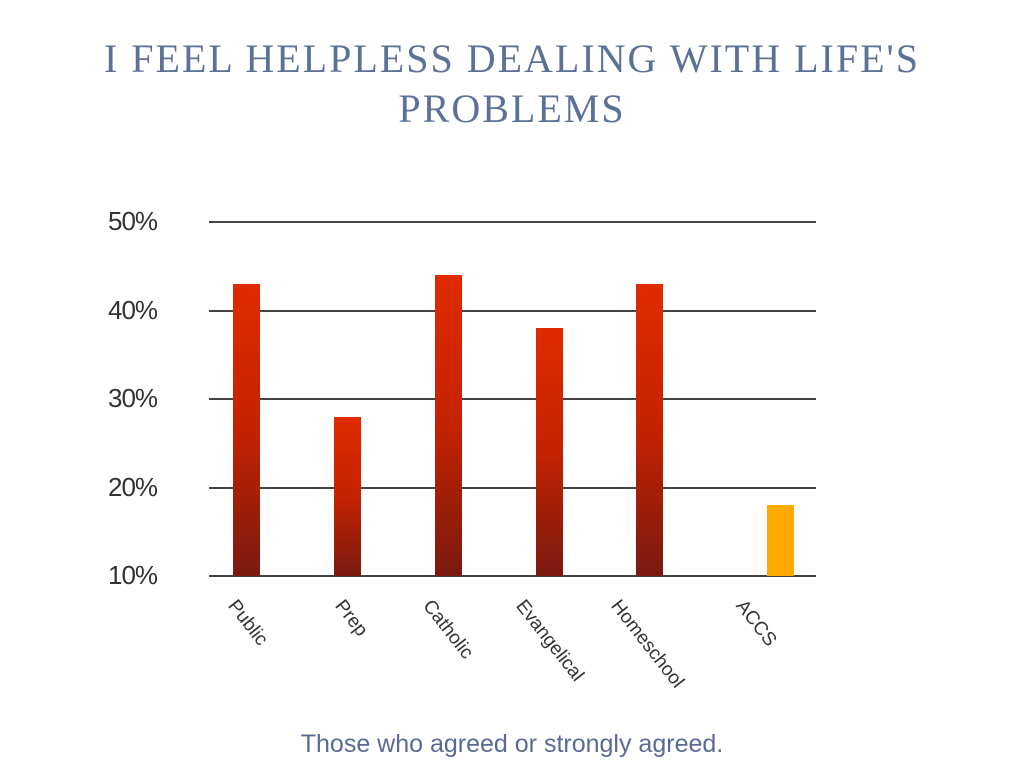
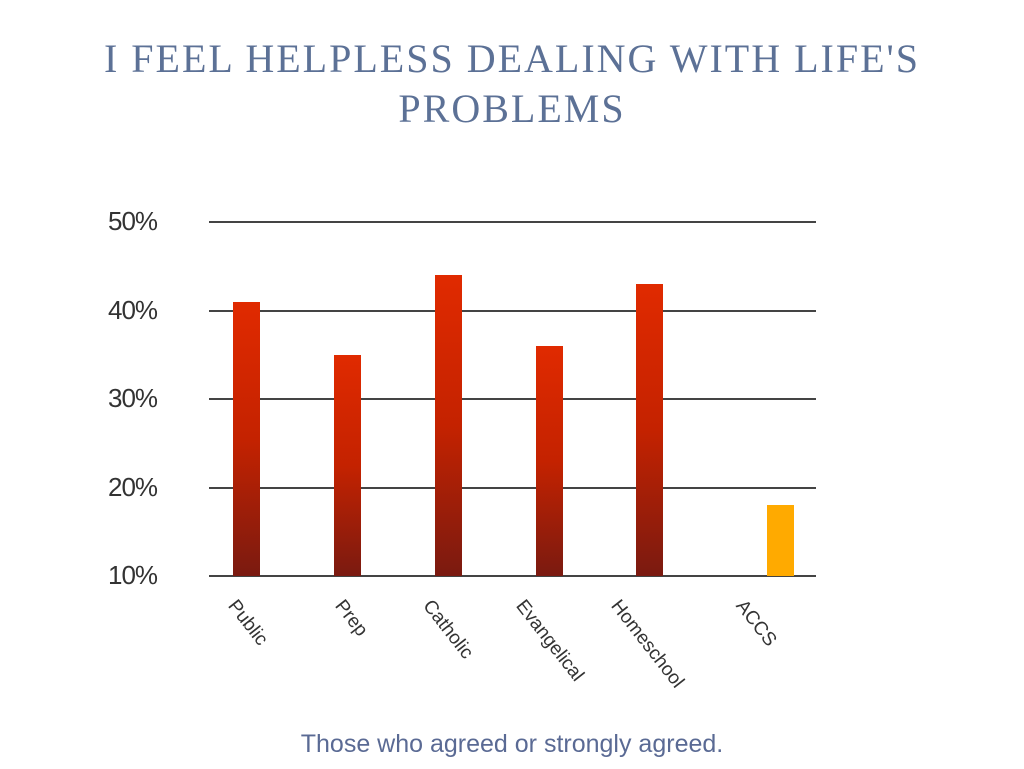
Public: 43% -> 41%
Prep: 28% -> 35%
Evangelical: 38% -> 36%
